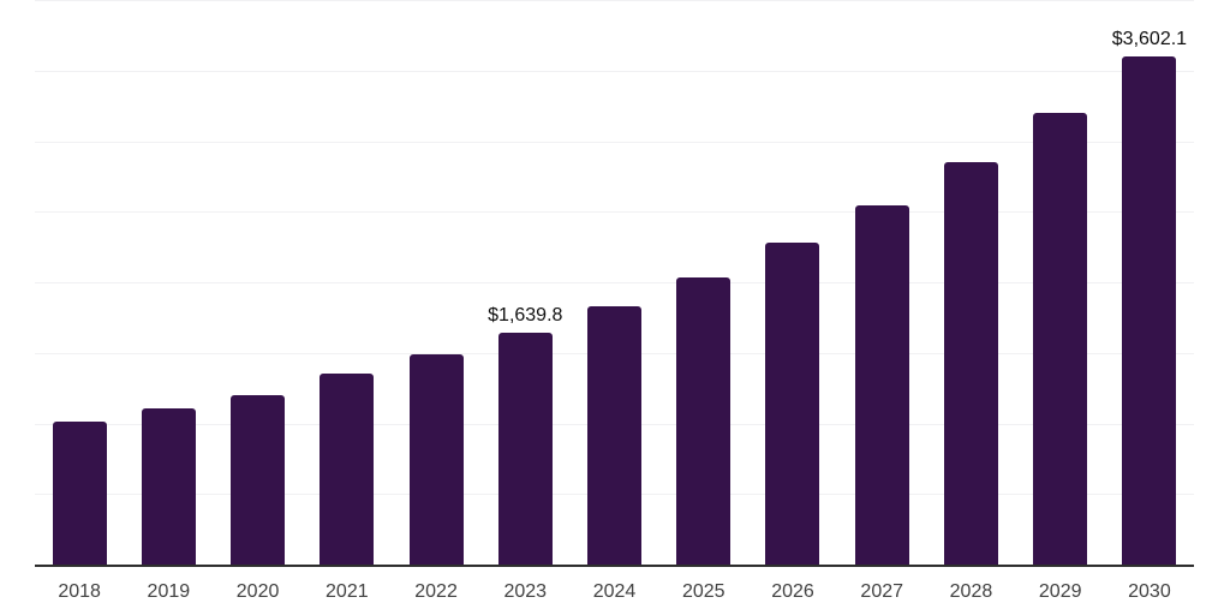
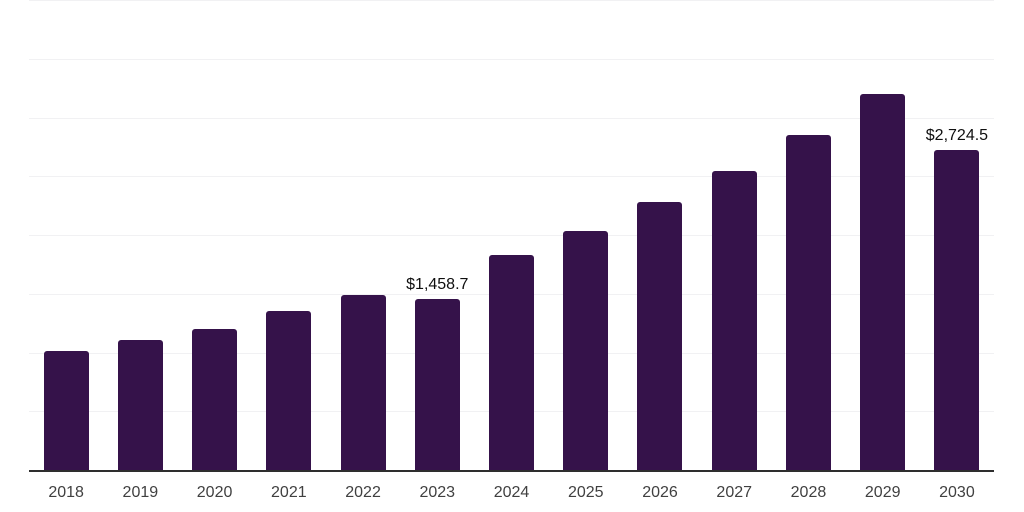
2023: $1,639.8 -> $1,458.7
2030: $3,602.1 -> $2,724.5
